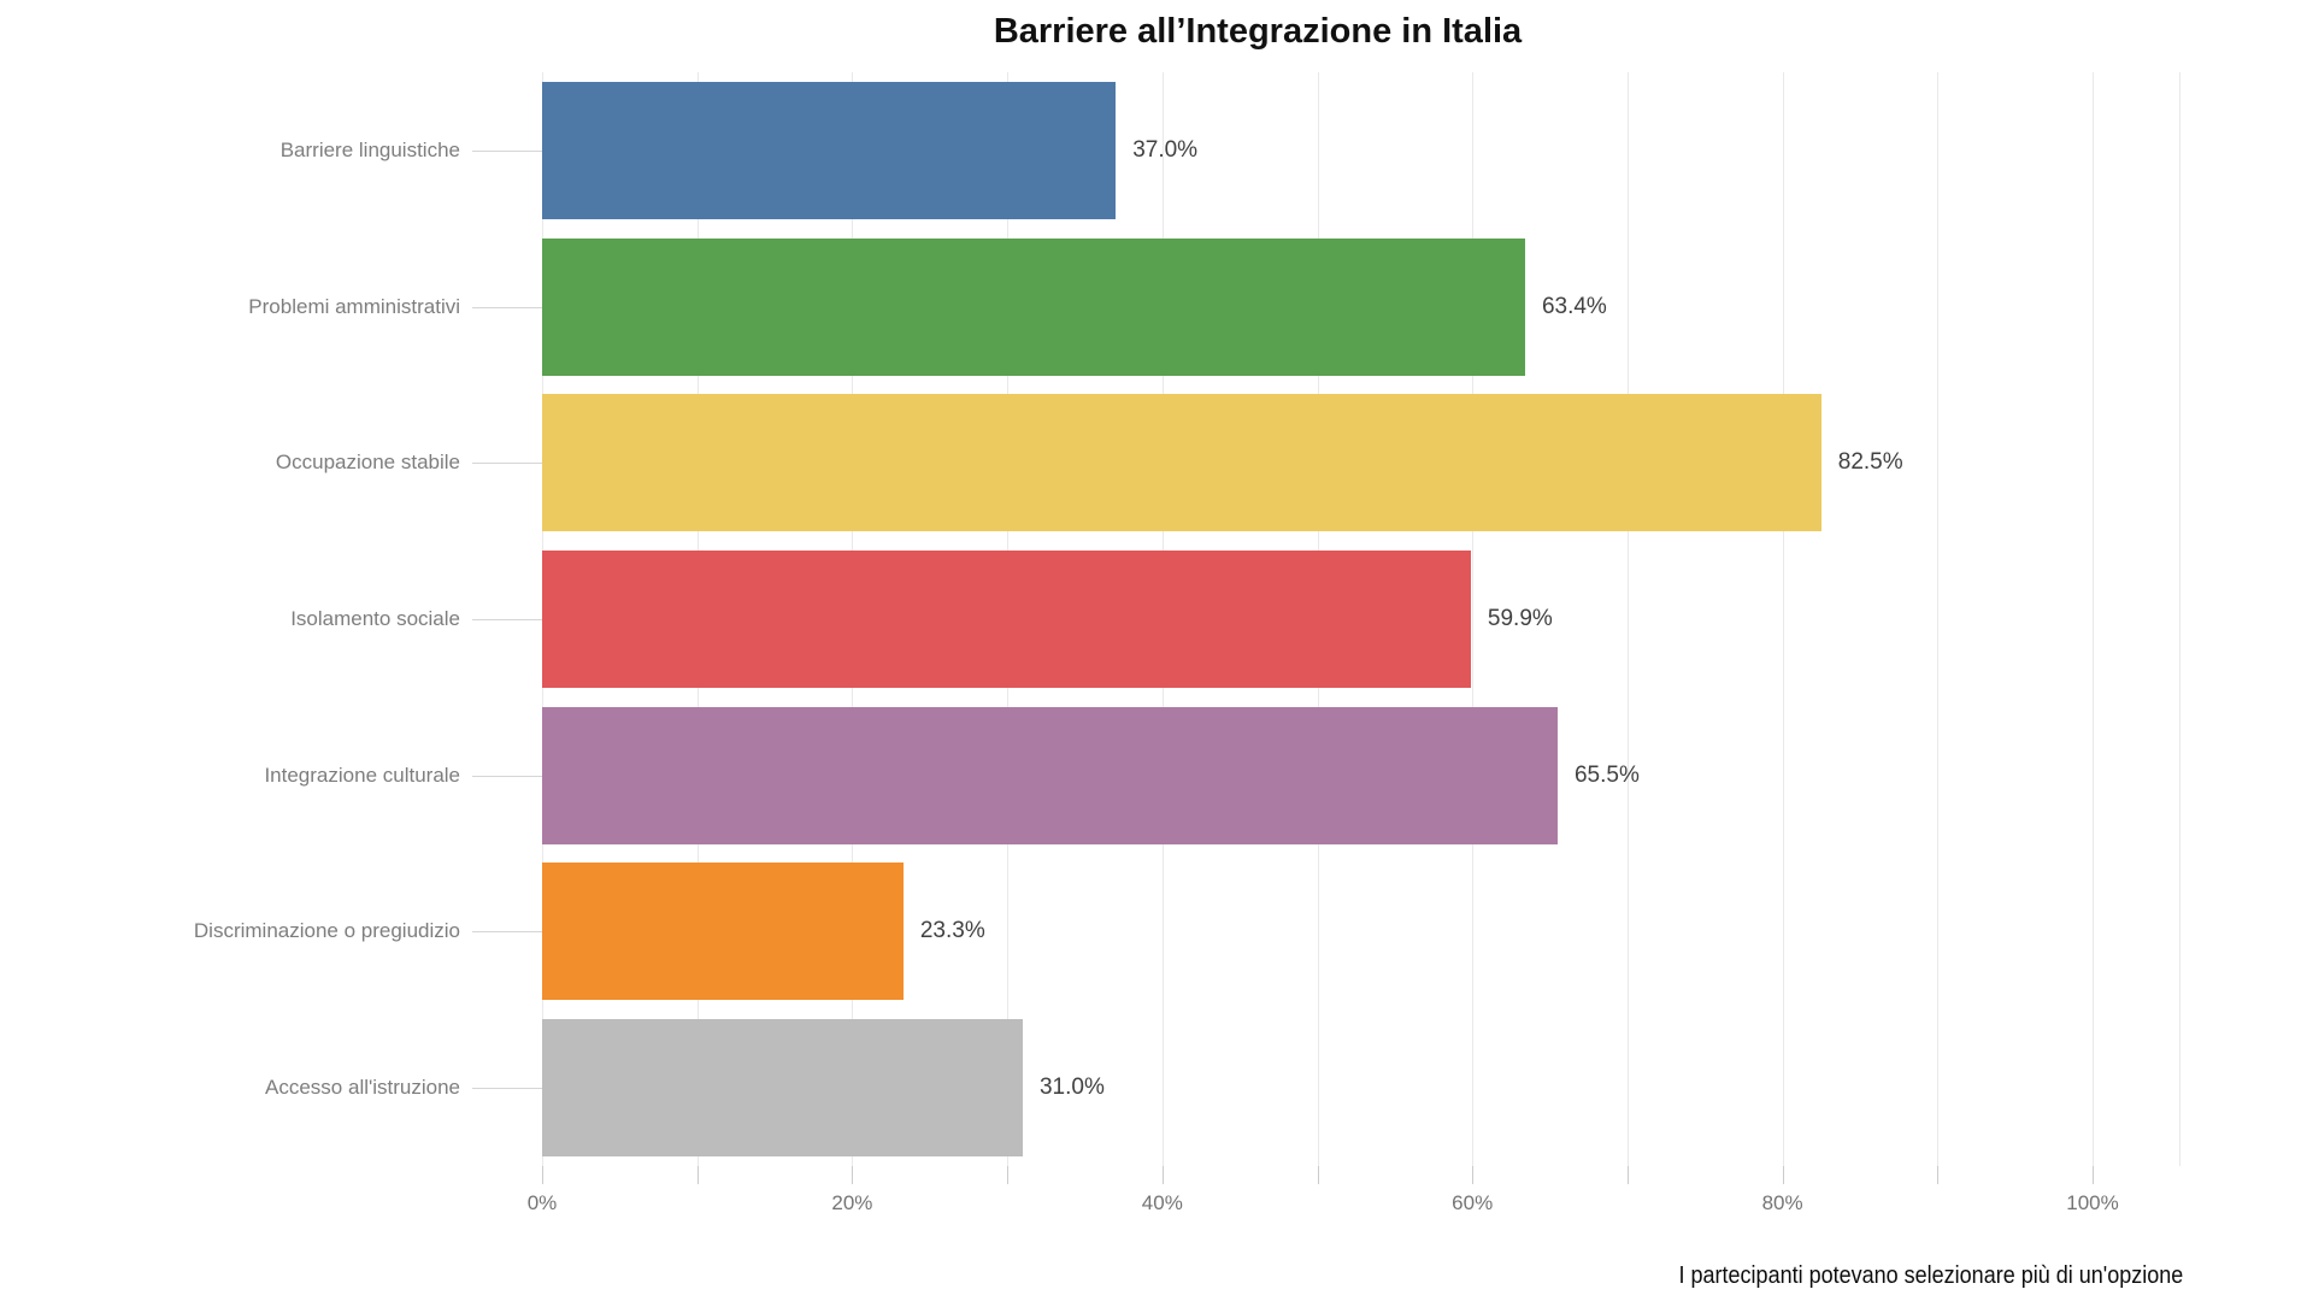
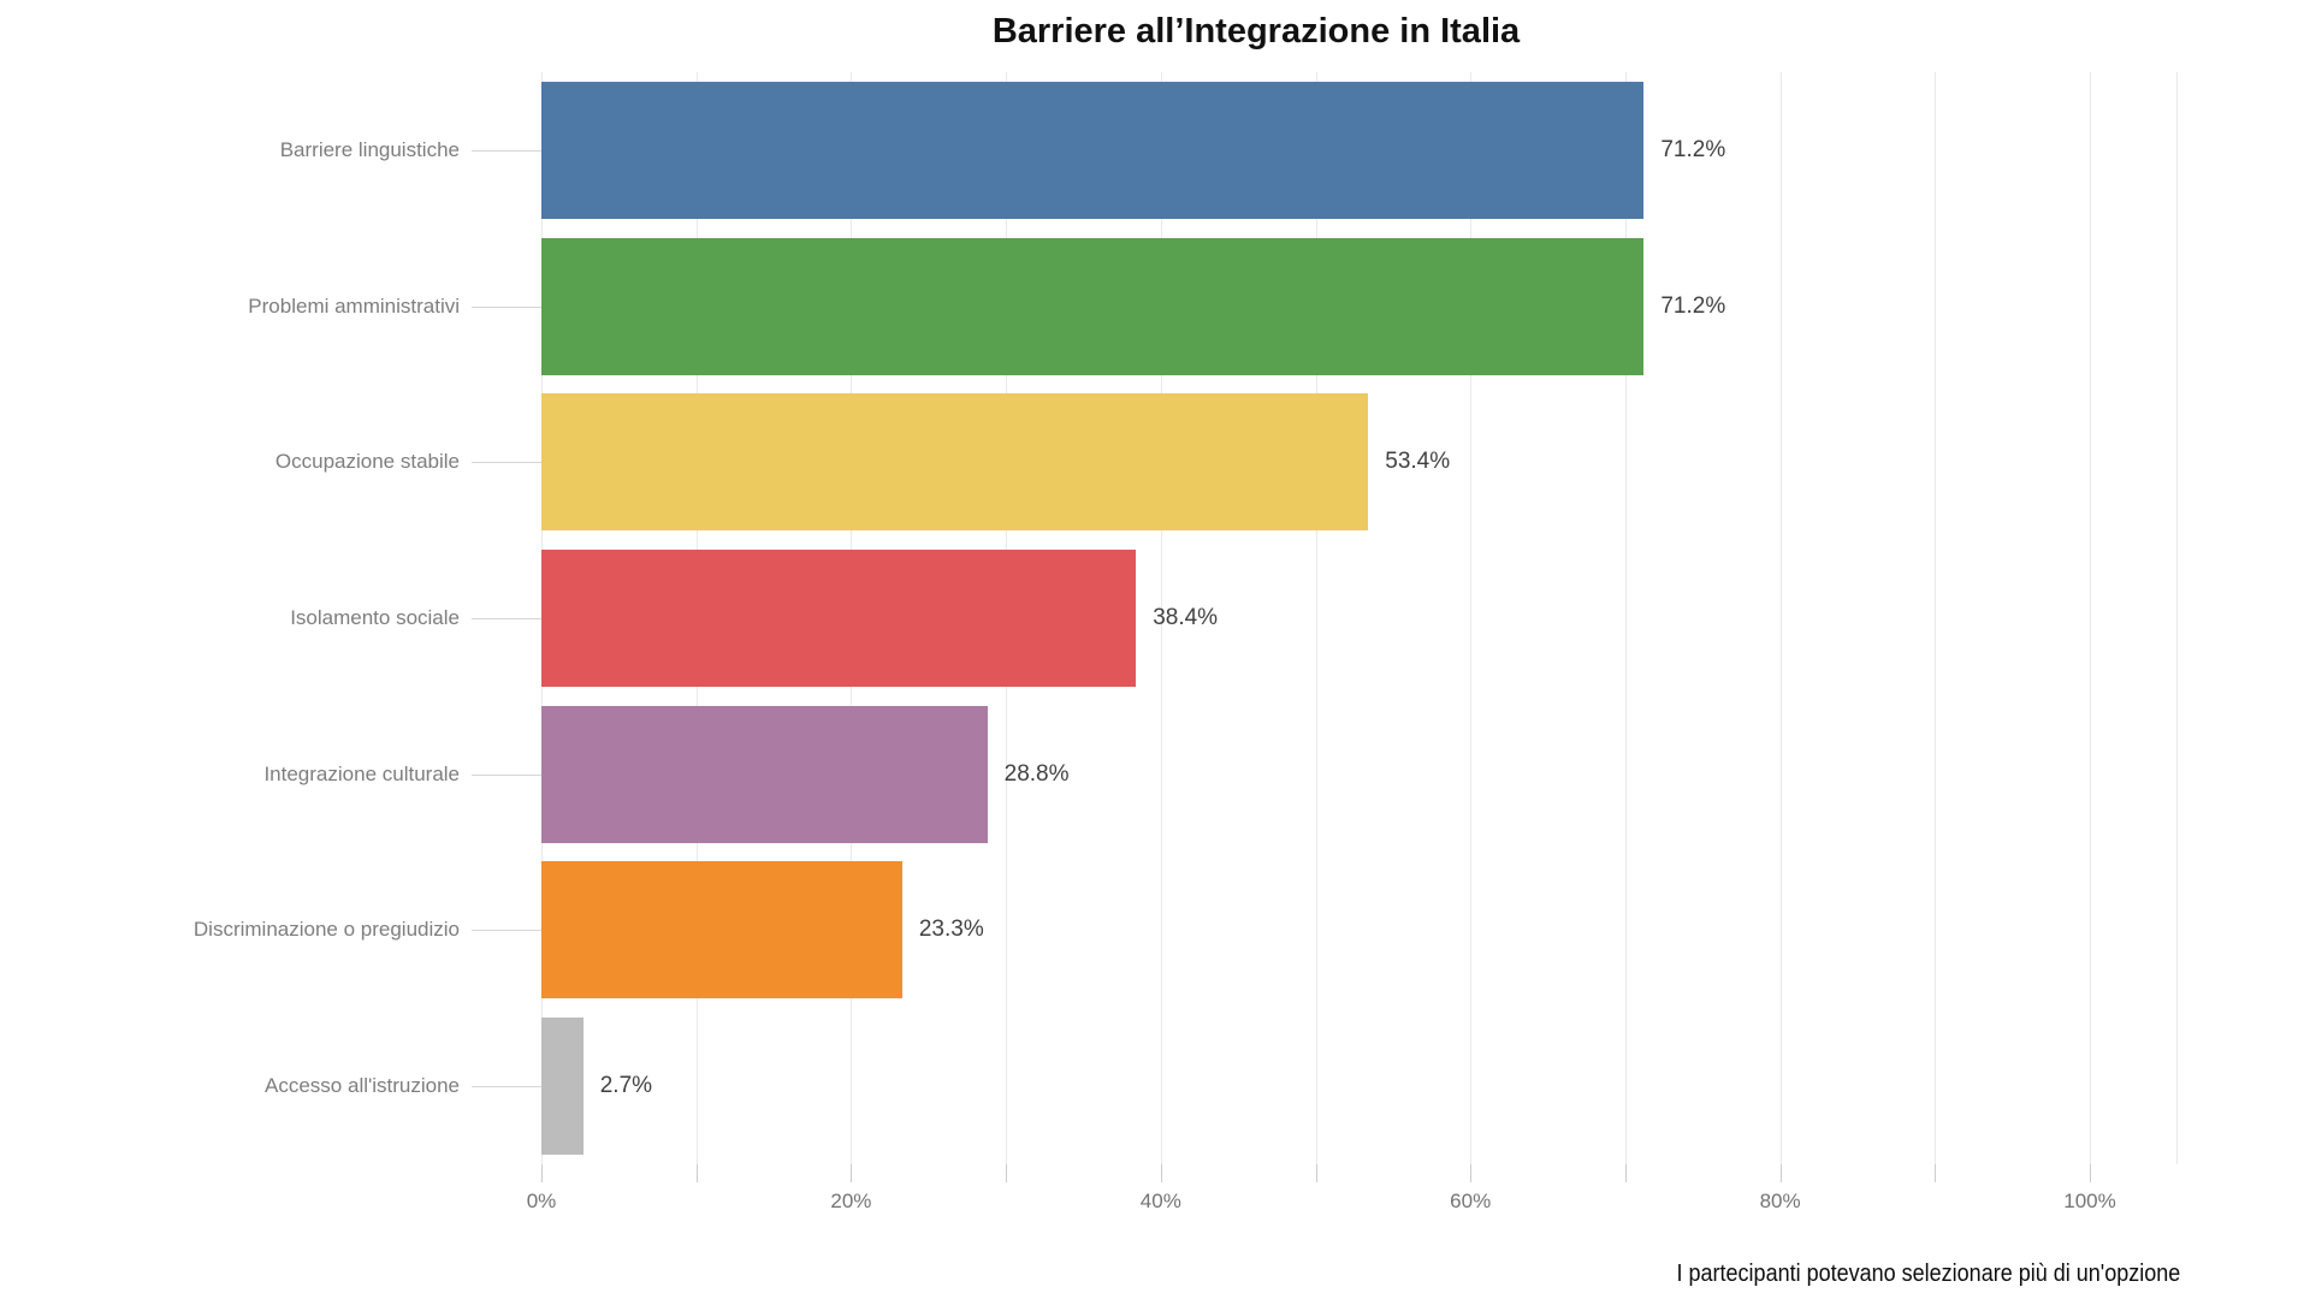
Barriere linguistiche: 37.0% -> 71.2%
Problemi amministrativi: 63.4% -> 71.2%
Occupazione stabile: 82.5% -> 53.4%
Isolamento sociale: 59.9% -> 38.4%
Integrazione culturale: 65.5% -> 28.8%
Accesso all'istruzione: 31.0% -> 2.7%
